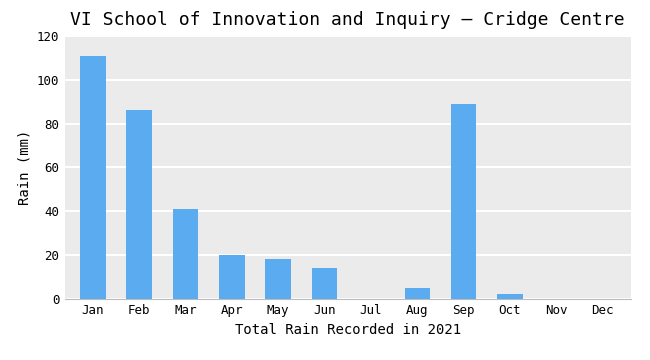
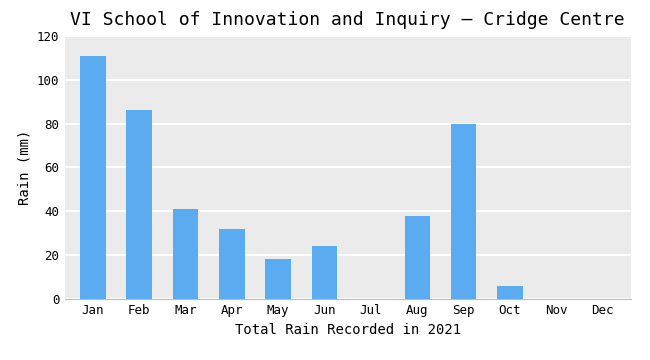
Apr: 20 -> 32
Jun: 14 -> 24
Aug: 5 -> 38
Sep: 89 -> 80
Oct: 2 -> 6
